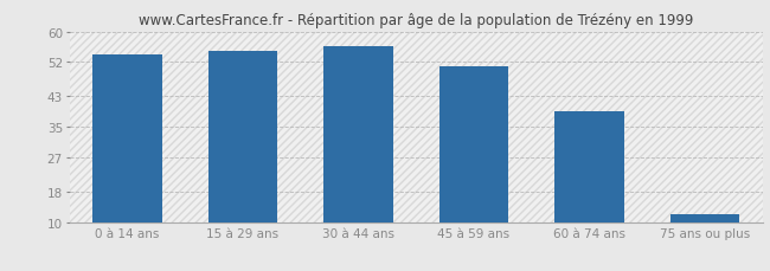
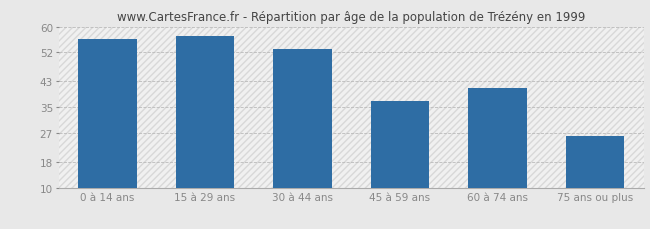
0 à 14 ans: 54 -> 56
15 à 29 ans: 55 -> 57
30 à 44 ans: 56 -> 53
45 à 59 ans: 51 -> 37
60 à 74 ans: 39 -> 41
75 ans ou plus: 12 -> 26
